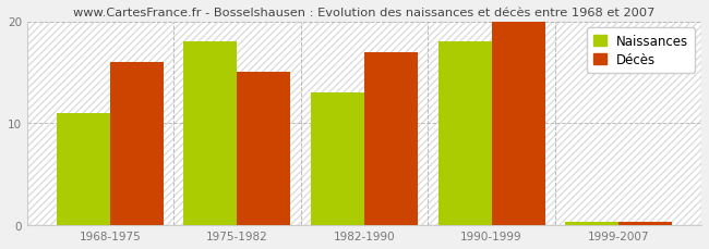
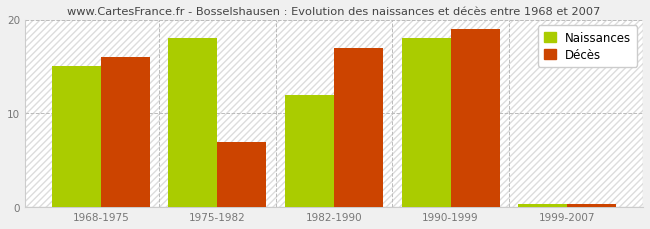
Naissances/1968-1975: 11.0 -> 15.0
Décès/1975-1982: 15.0 -> 7.0
Naissances/1982-1990: 13.0 -> 12.0
Décès/1990-1999: 20.0 -> 19.0
